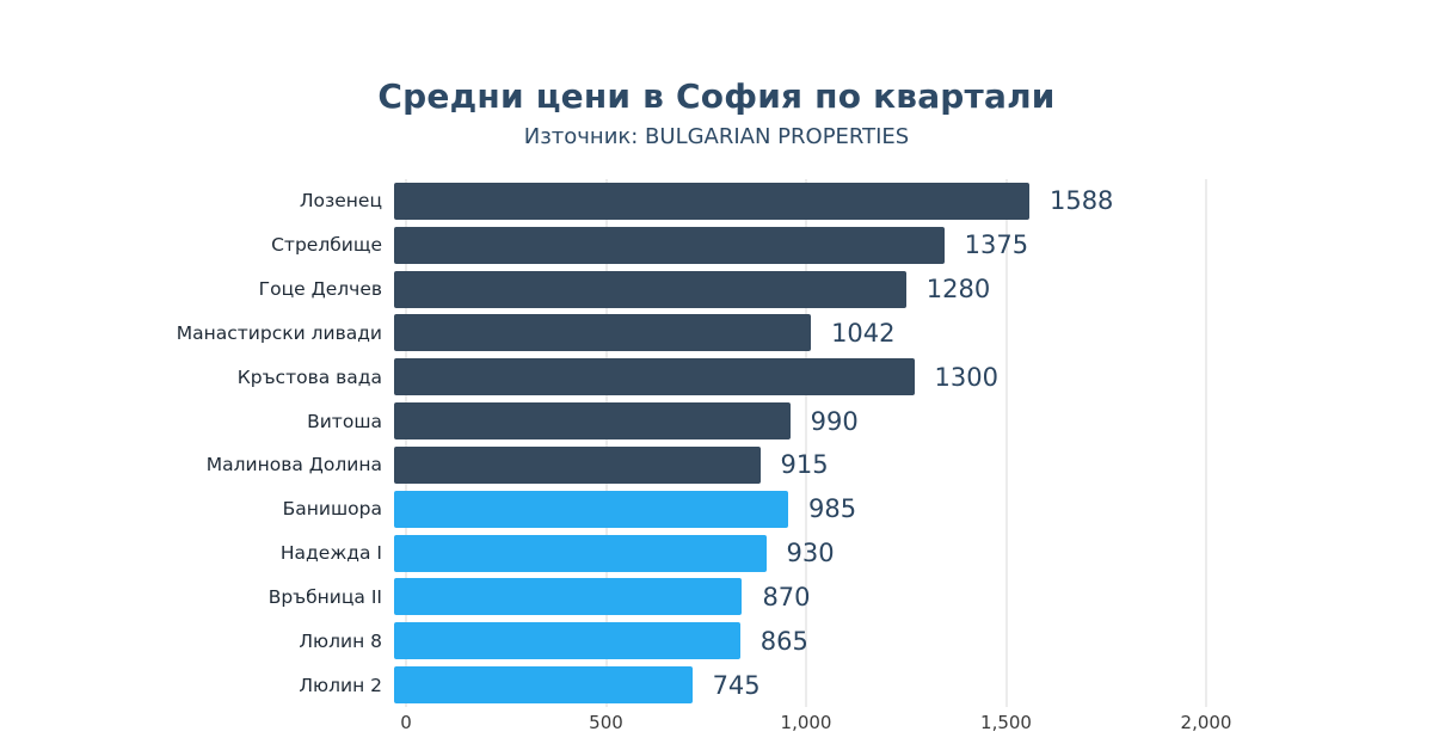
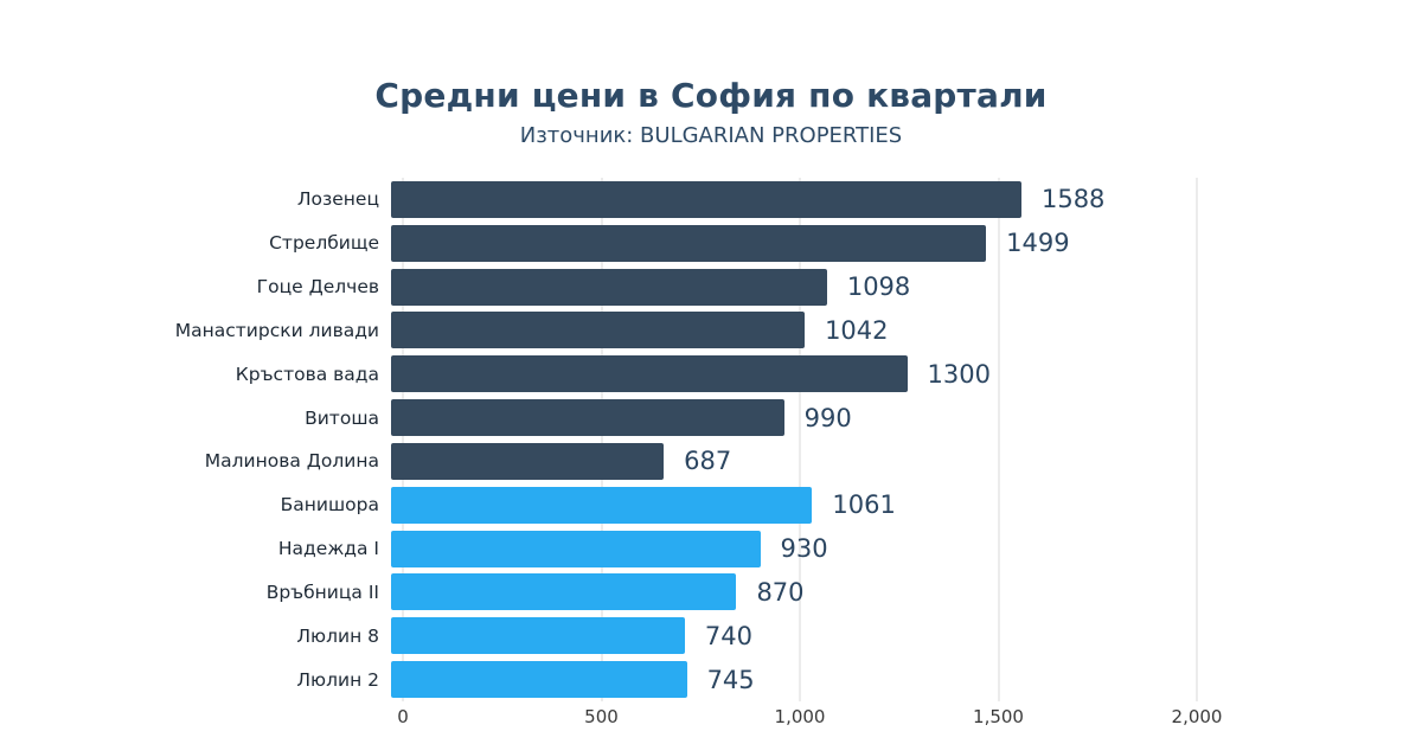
Стрелбище: 1375 -> 1499
Гоце Делчев: 1280 -> 1098
Малинова Долина: 915 -> 687
Банишора: 985 -> 1061
Люлин 8: 865 -> 740
